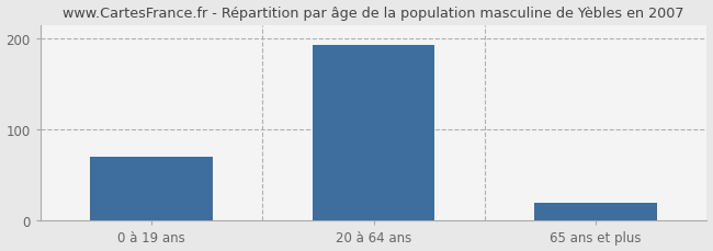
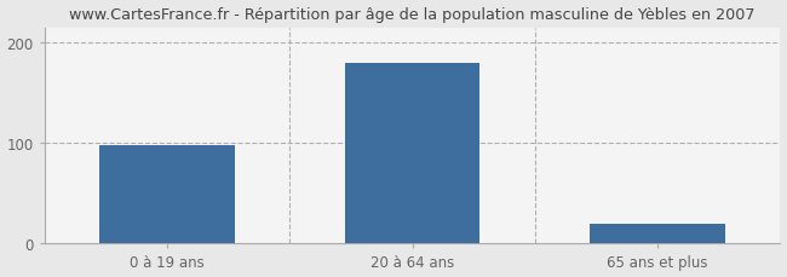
0 à 19 ans: 70 -> 98
20 à 64 ans: 193 -> 180
